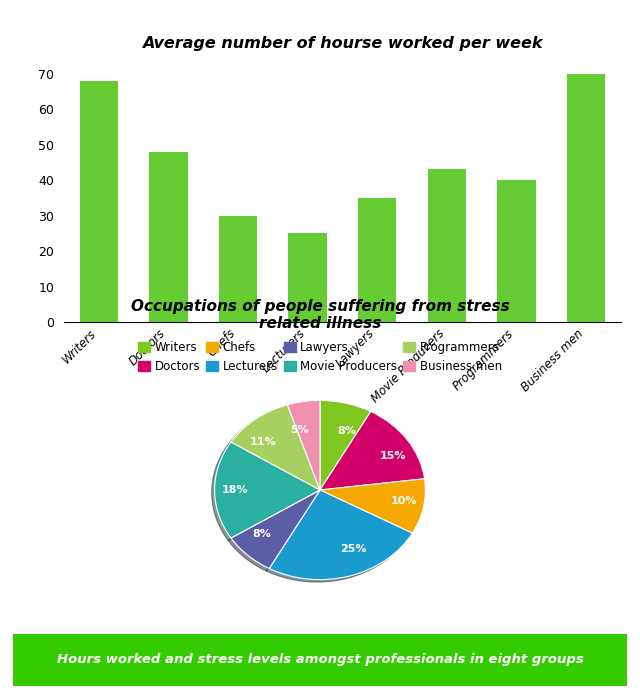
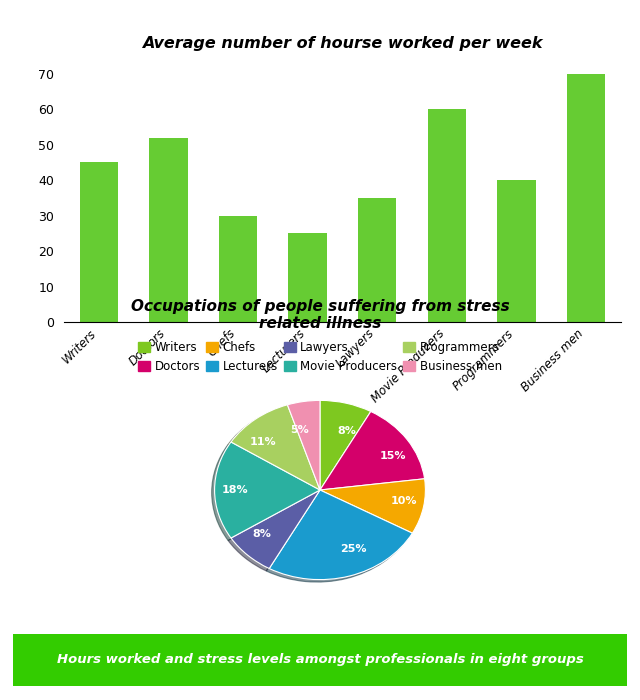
Writers: 68 -> 45
Doctors: 48 -> 52
Movie Producers: 43 -> 60
